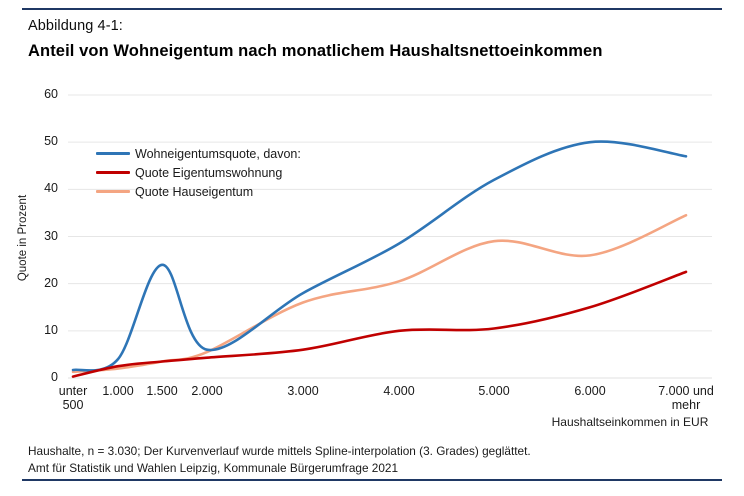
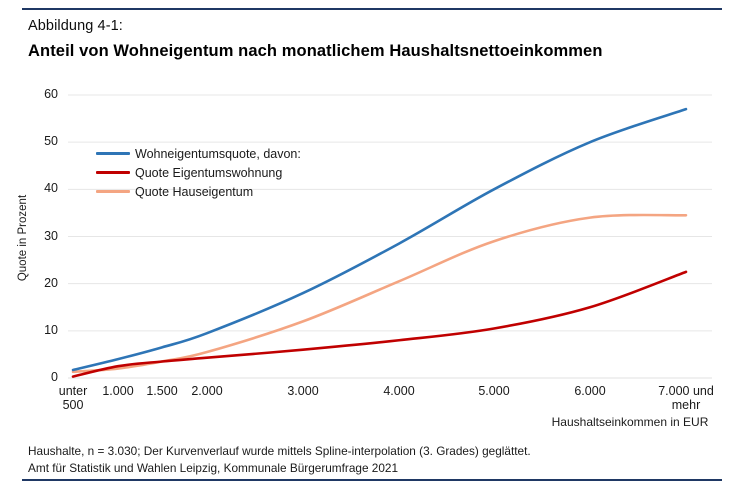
Wohneigentumsquote, davon:/1.500: 24 -> 6
Wohneigentumsquote, davon:/2.000: 6 -> 10
Quote Hauseigentum/3.000: 16 -> 12
Quote Eigentumswohnung/4.000: 10 -> 8
Wohneigentumsquote, davon:/5.000: 42 -> 40
Quote Hauseigentum/6.000: 26 -> 34
Wohneigentumsquote, davon:/7.000 und mehr: 47 -> 57
